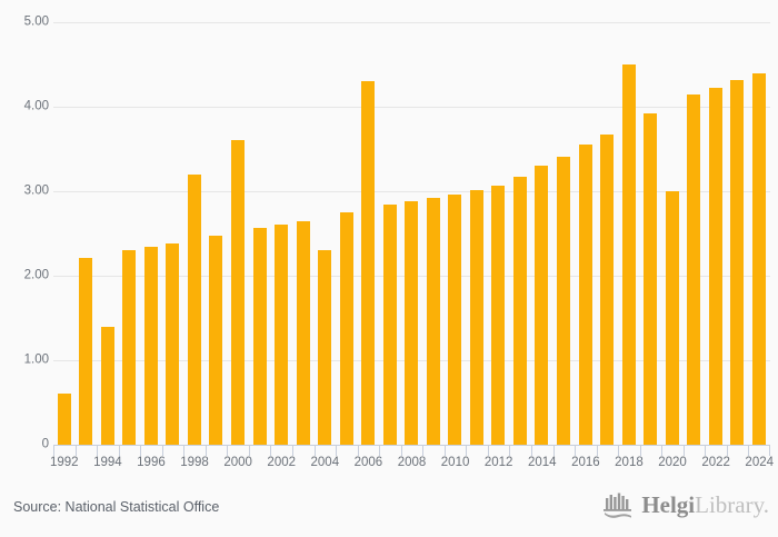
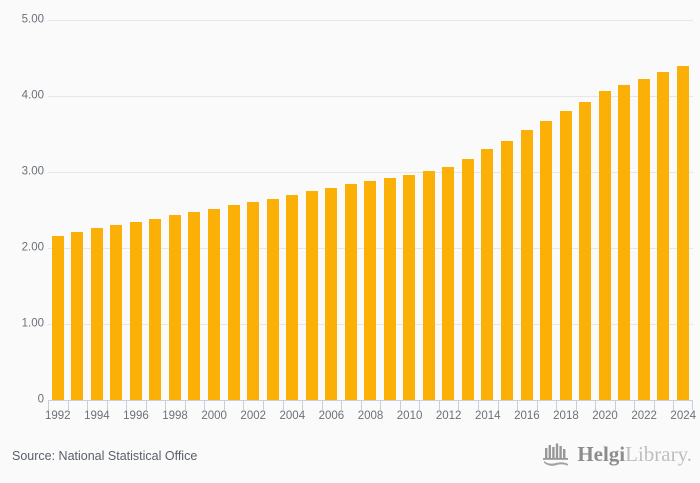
1992: 0.6 -> 2.2
1994: 1.4 -> 2.3
1998: 3.2 -> 2.4
2000: 3.6 -> 2.5
2004: 2.3 -> 2.7
2006: 4.3 -> 2.8
2018: 4.5 -> 3.8
2020: 3.0 -> 4.1
